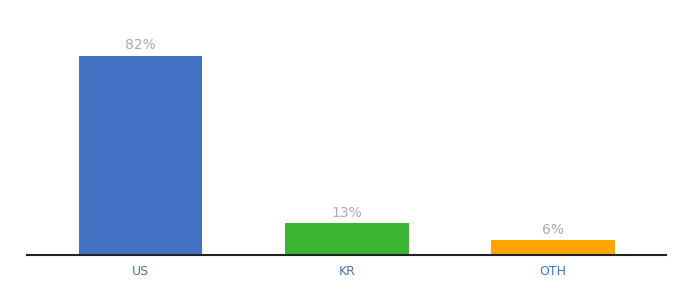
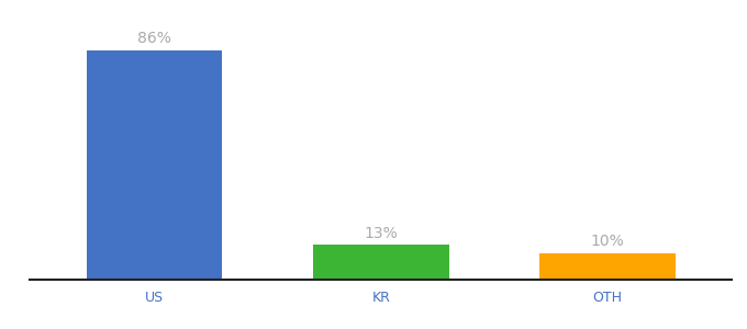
US: 82% -> 86%
OTH: 6% -> 10%
